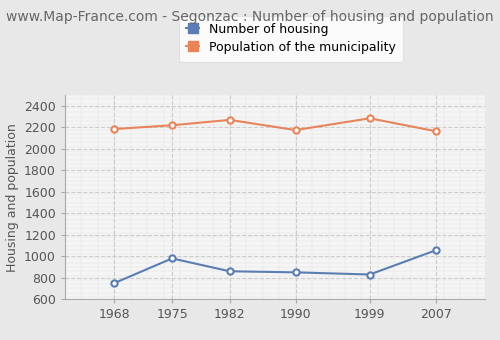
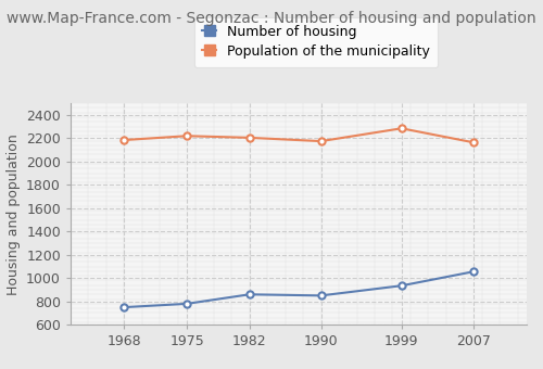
Number of housing/1975: 980 -> 780
Population of the municipality/1982: 2270 -> 2200
Number of housing/1999: 830 -> 940
